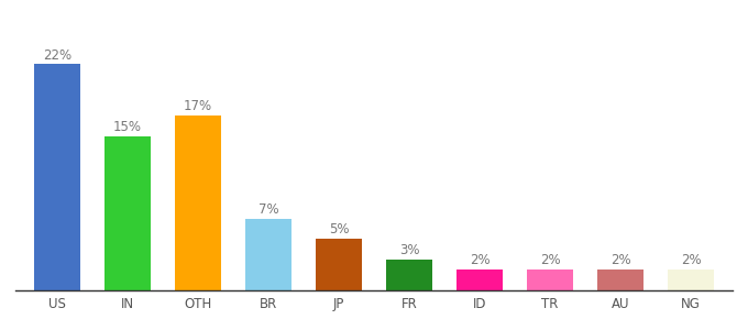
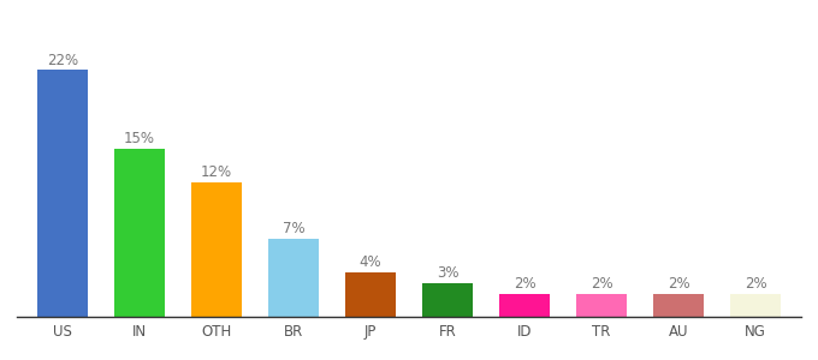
OTH: 17% -> 12%
JP: 5% -> 4%
